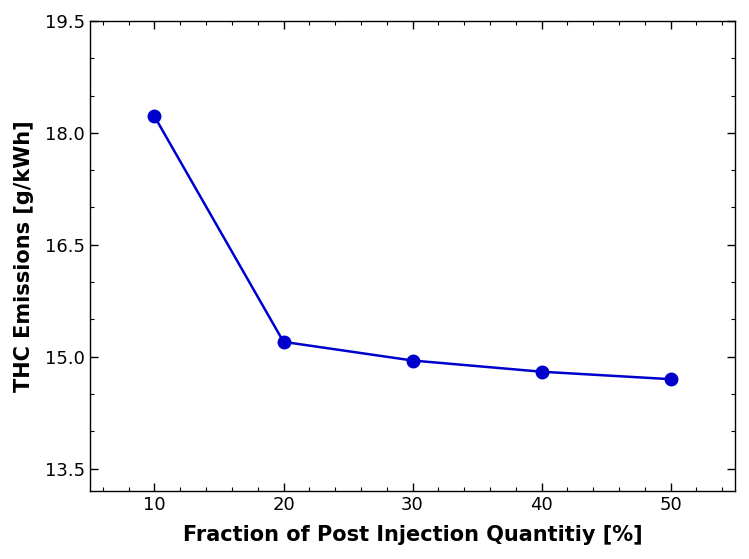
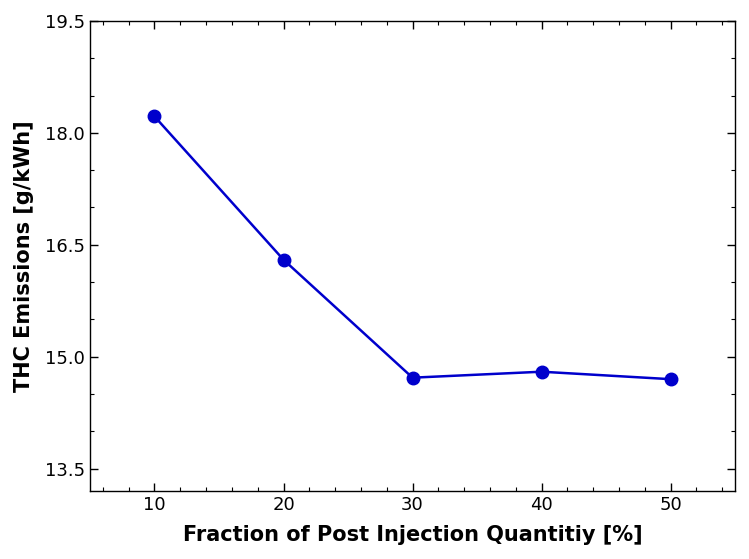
20: 15.20 -> 16.30
30: 14.95 -> 14.72
